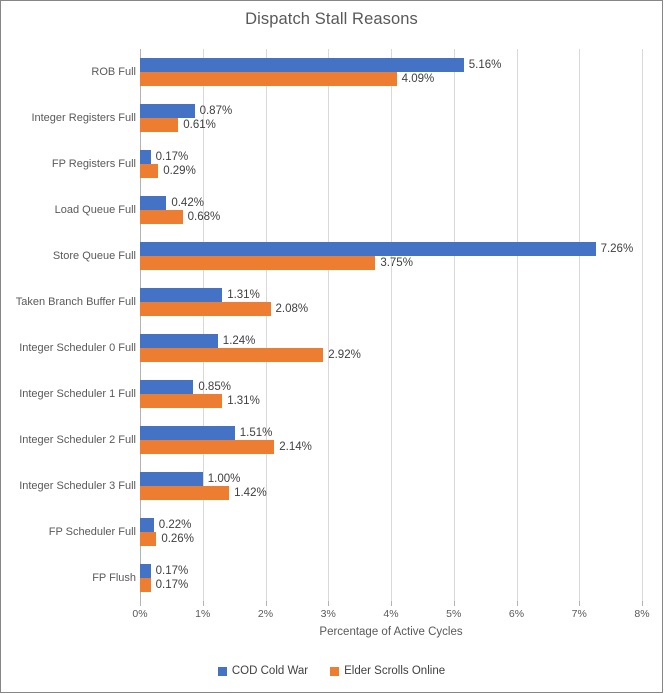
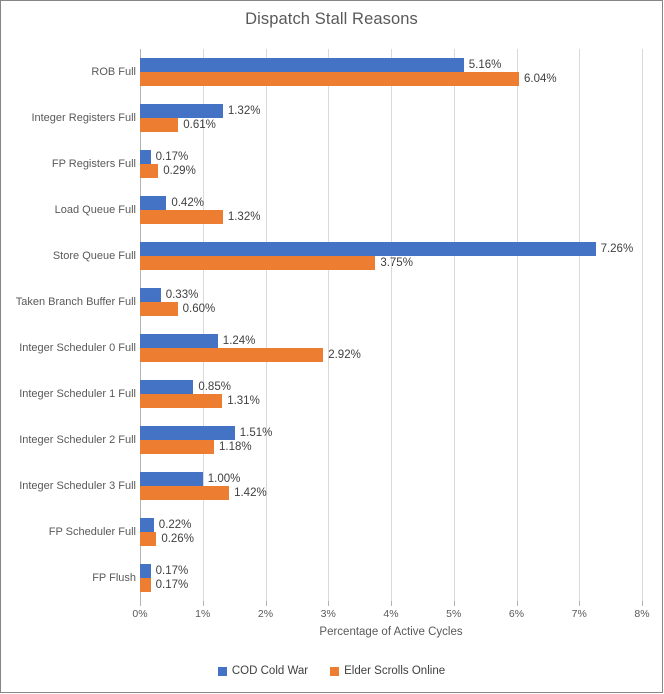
Elder Scrolls Online/ROB Full: 4.09% -> 6.04%
COD Cold War/Integer Registers Full: 0.87% -> 1.32%
Elder Scrolls Online/Load Queue Full: 0.68% -> 1.32%
COD Cold War/Taken Branch Buffer Full: 1.31% -> 0.33%
Elder Scrolls Online/Taken Branch Buffer Full: 2.08% -> 0.60%
Elder Scrolls Online/Integer Scheduler 2 Full: 2.14% -> 1.18%
